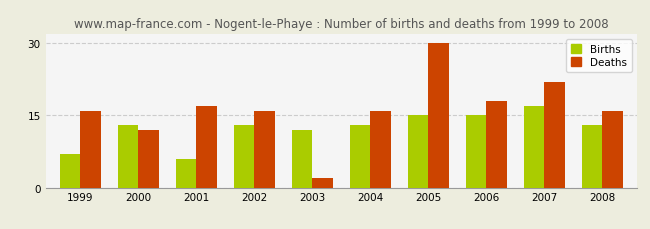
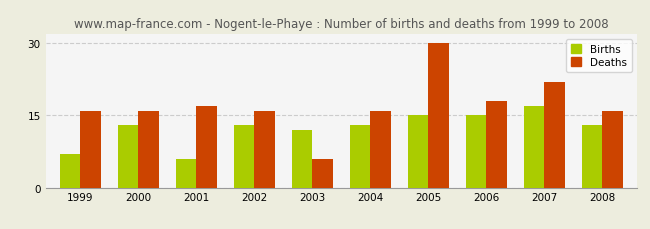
Deaths/2000: 12 -> 16
Deaths/2003: 2 -> 6
